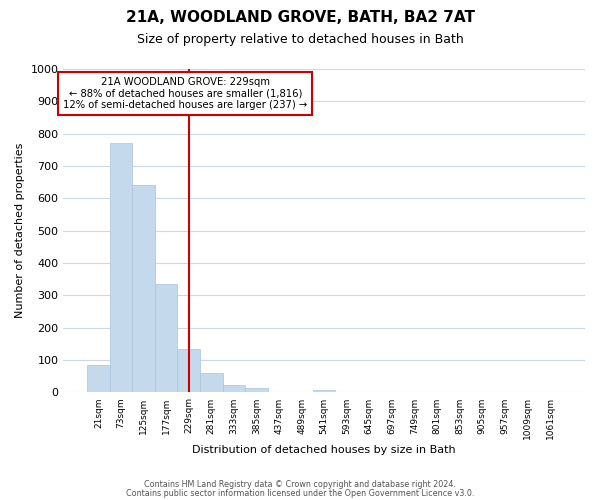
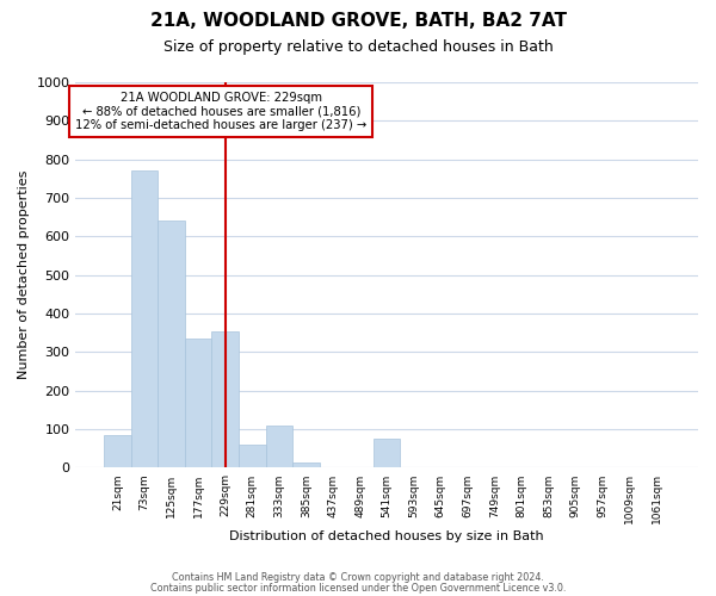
229sqm: 135 -> 355
333sqm: 22 -> 110
541sqm: 8 -> 75
